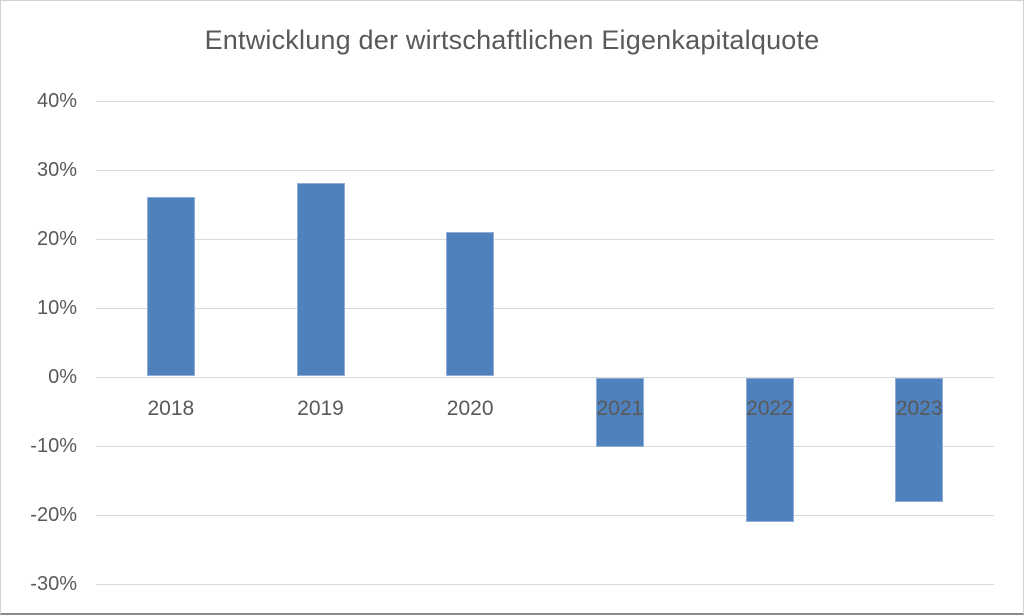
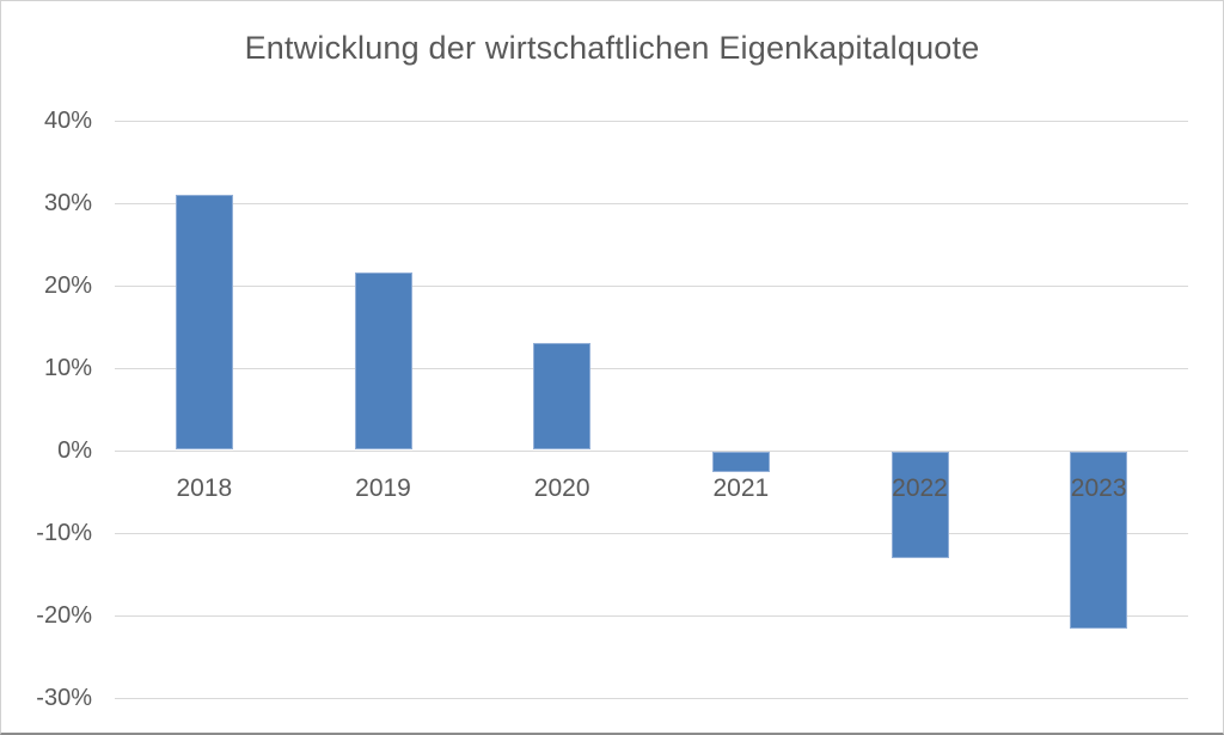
2018: 26% -> 31%
2019: 28% -> 22%
2020: 21% -> 13%
2021: -10% -> -2%
2022: -21% -> -13%
2023: -18% -> -22%
